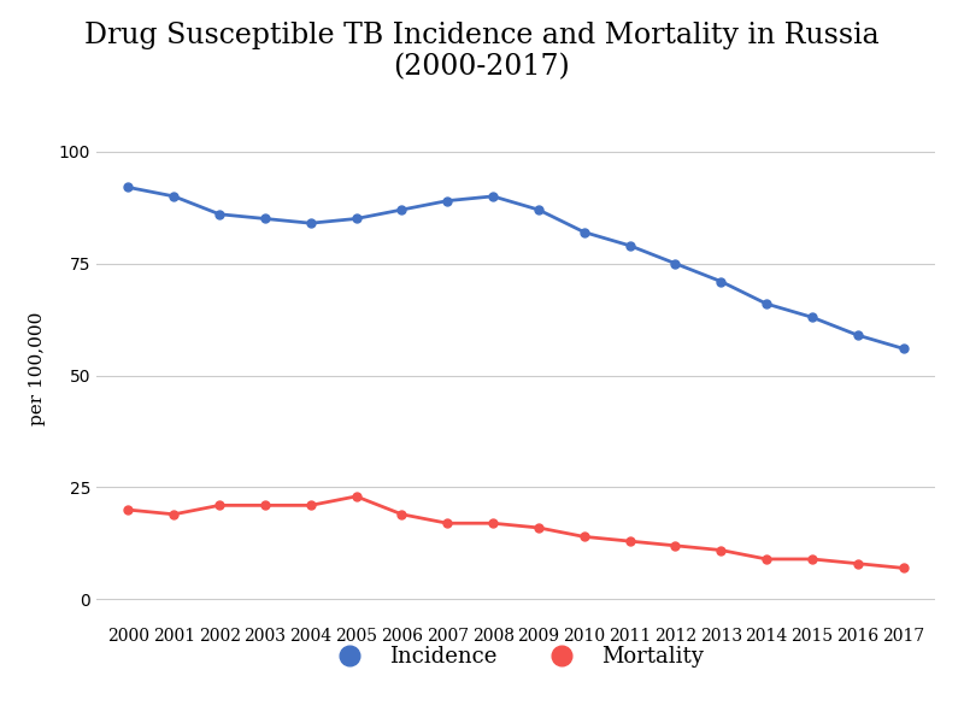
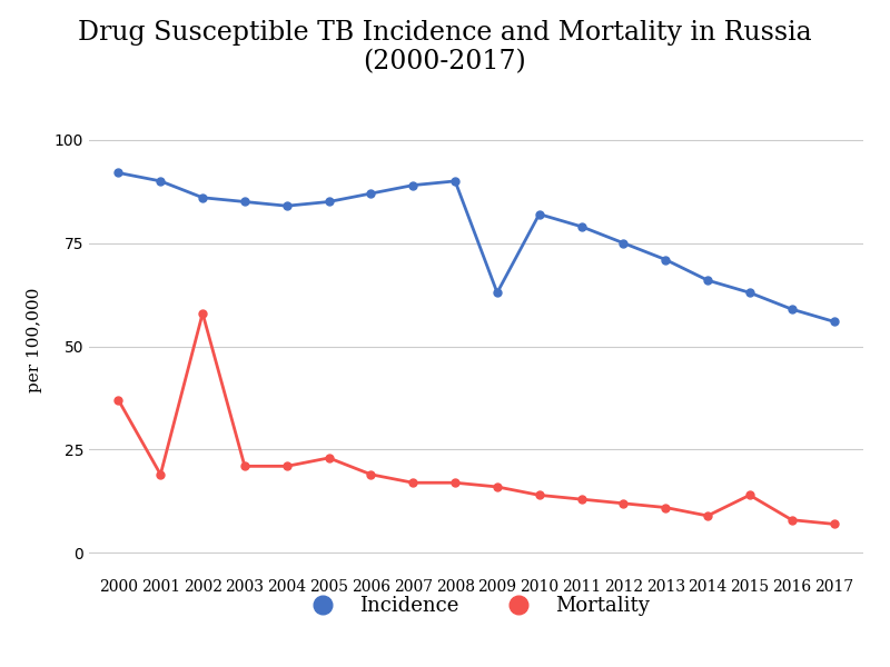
Mortality/2000: 20 -> 37
Mortality/2002: 21 -> 58
Incidence/2009: 87 -> 63
Mortality/2015: 9 -> 14
